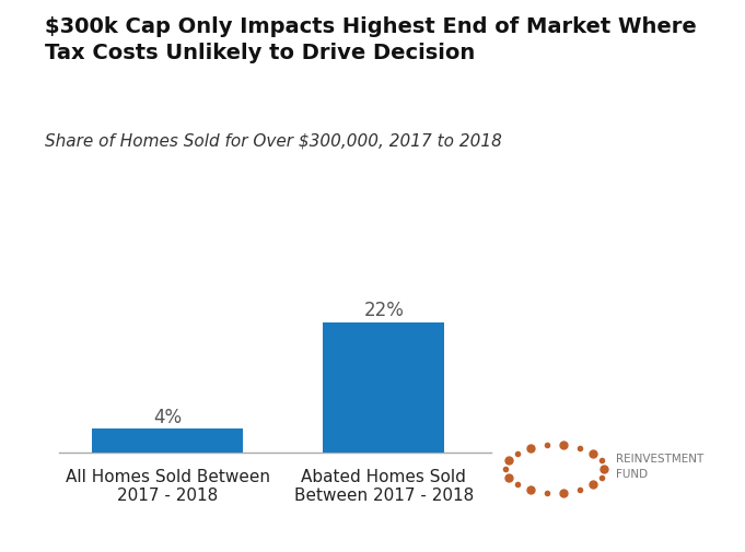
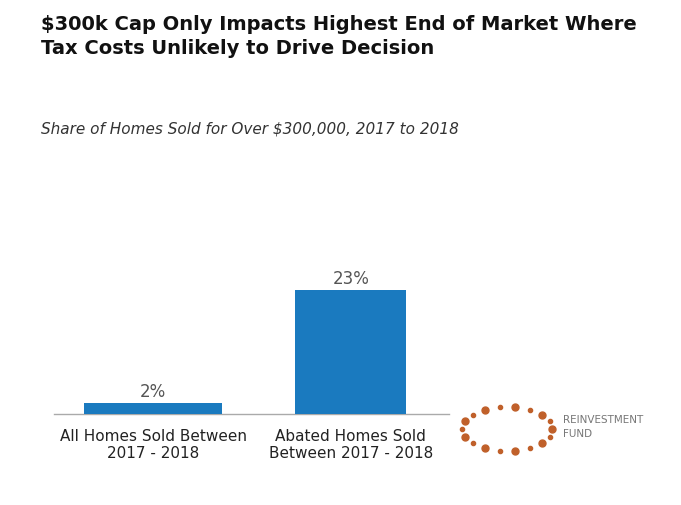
All Homes Sold Between 2017 - 2018: 4% -> 2%
Abated Homes Sold Between 2017 - 2018: 22% -> 23%
